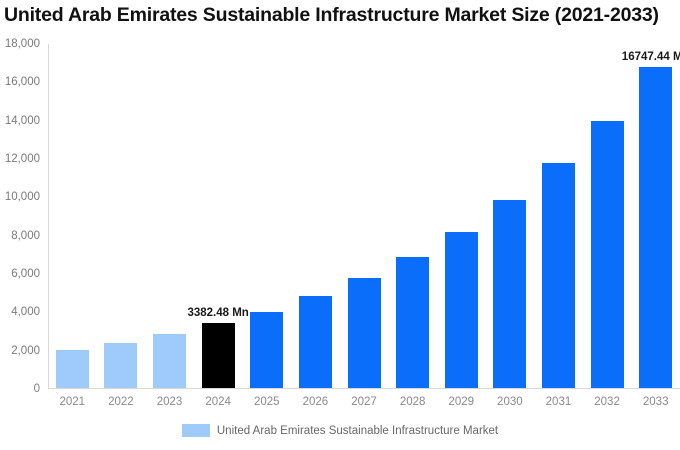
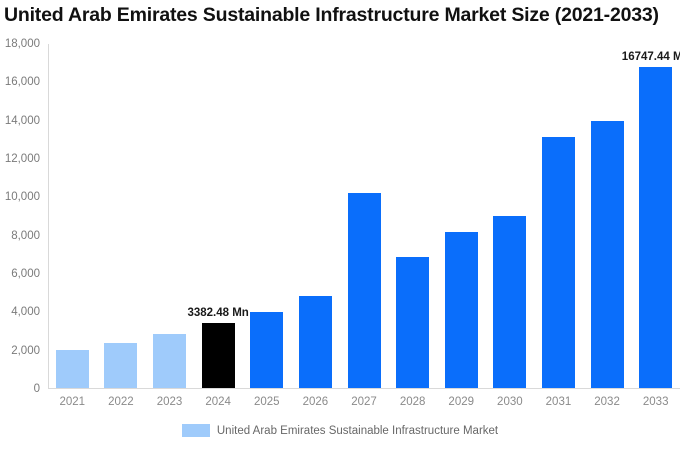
2027: 5700 -> 10200
2030: 9800 -> 9000
2031: 11800 -> 13100
